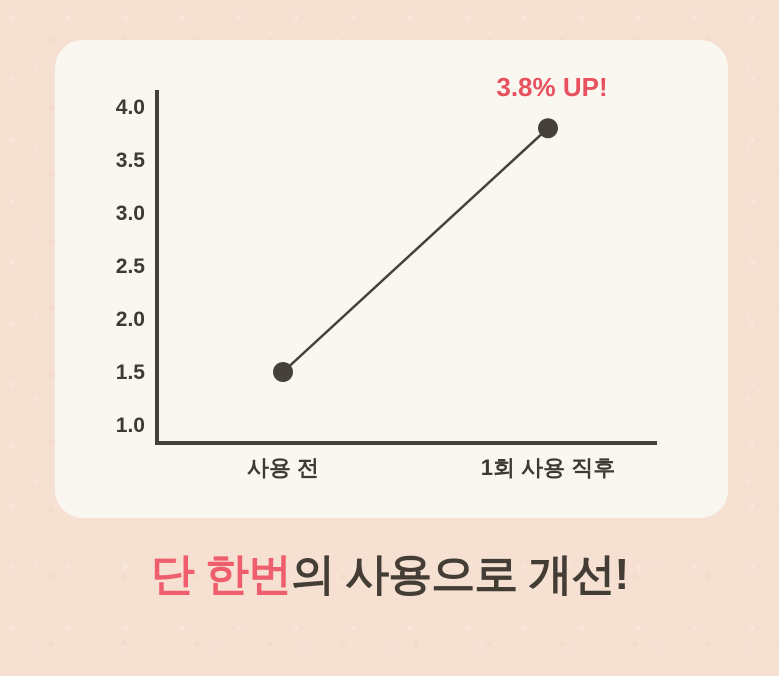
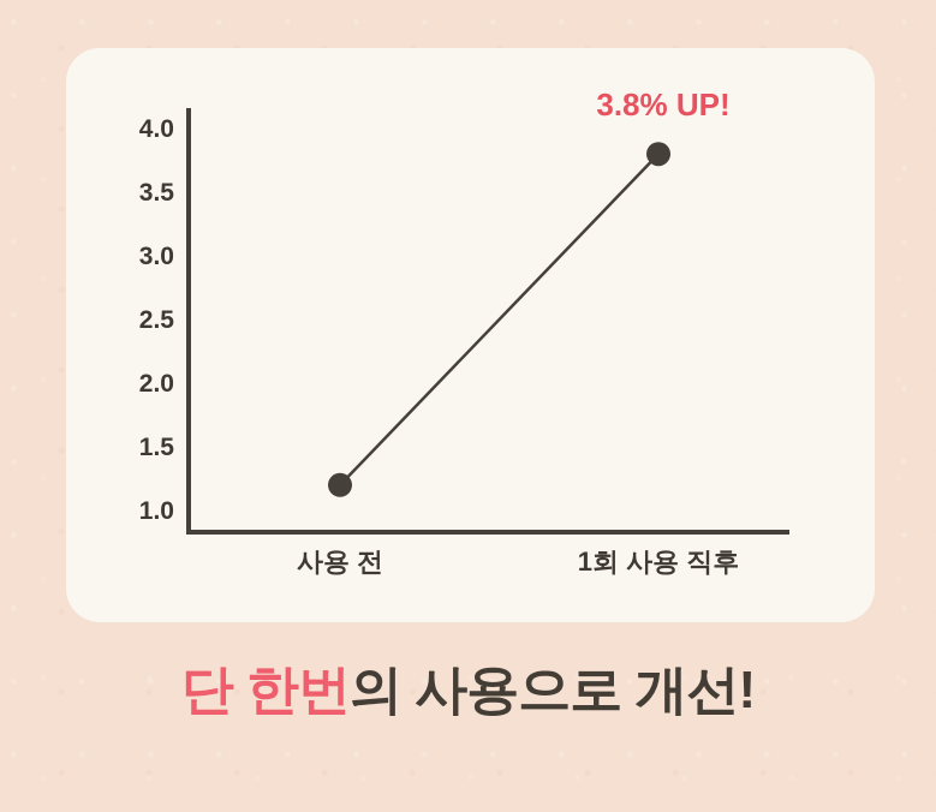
사용 전: 1.5 -> 1.2
